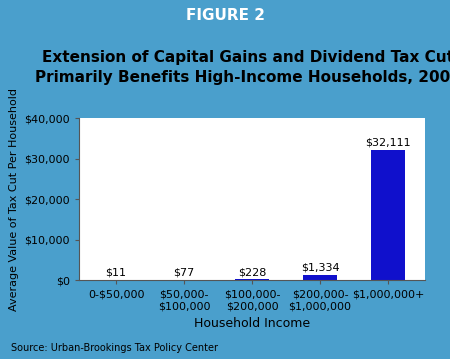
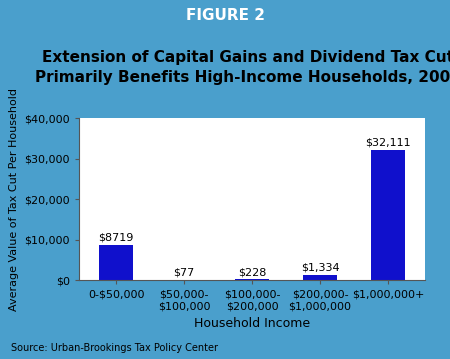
0-$50,000: $11 -> $8719
